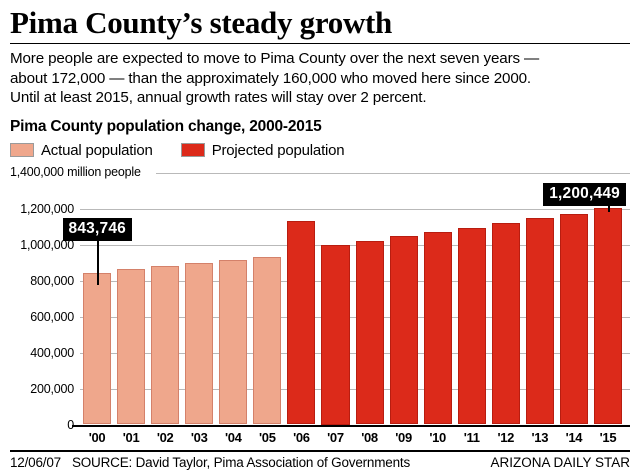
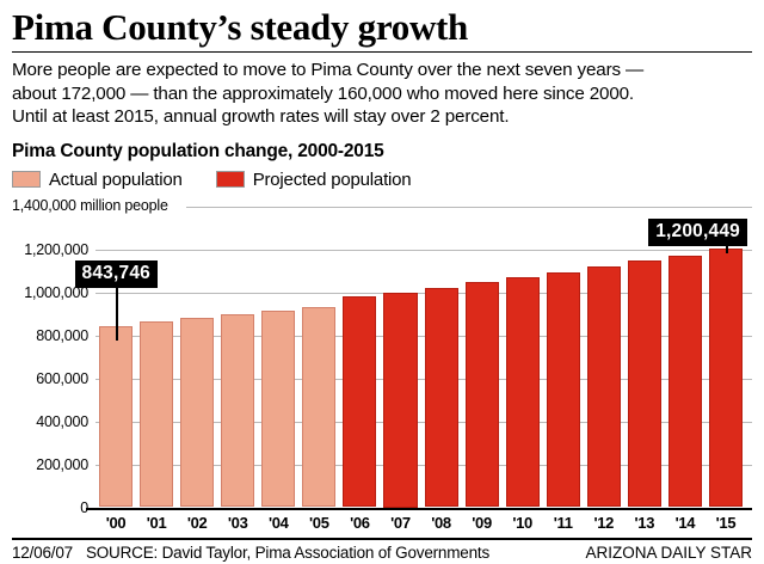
Projected population/'06: 1130000 -> 980000
